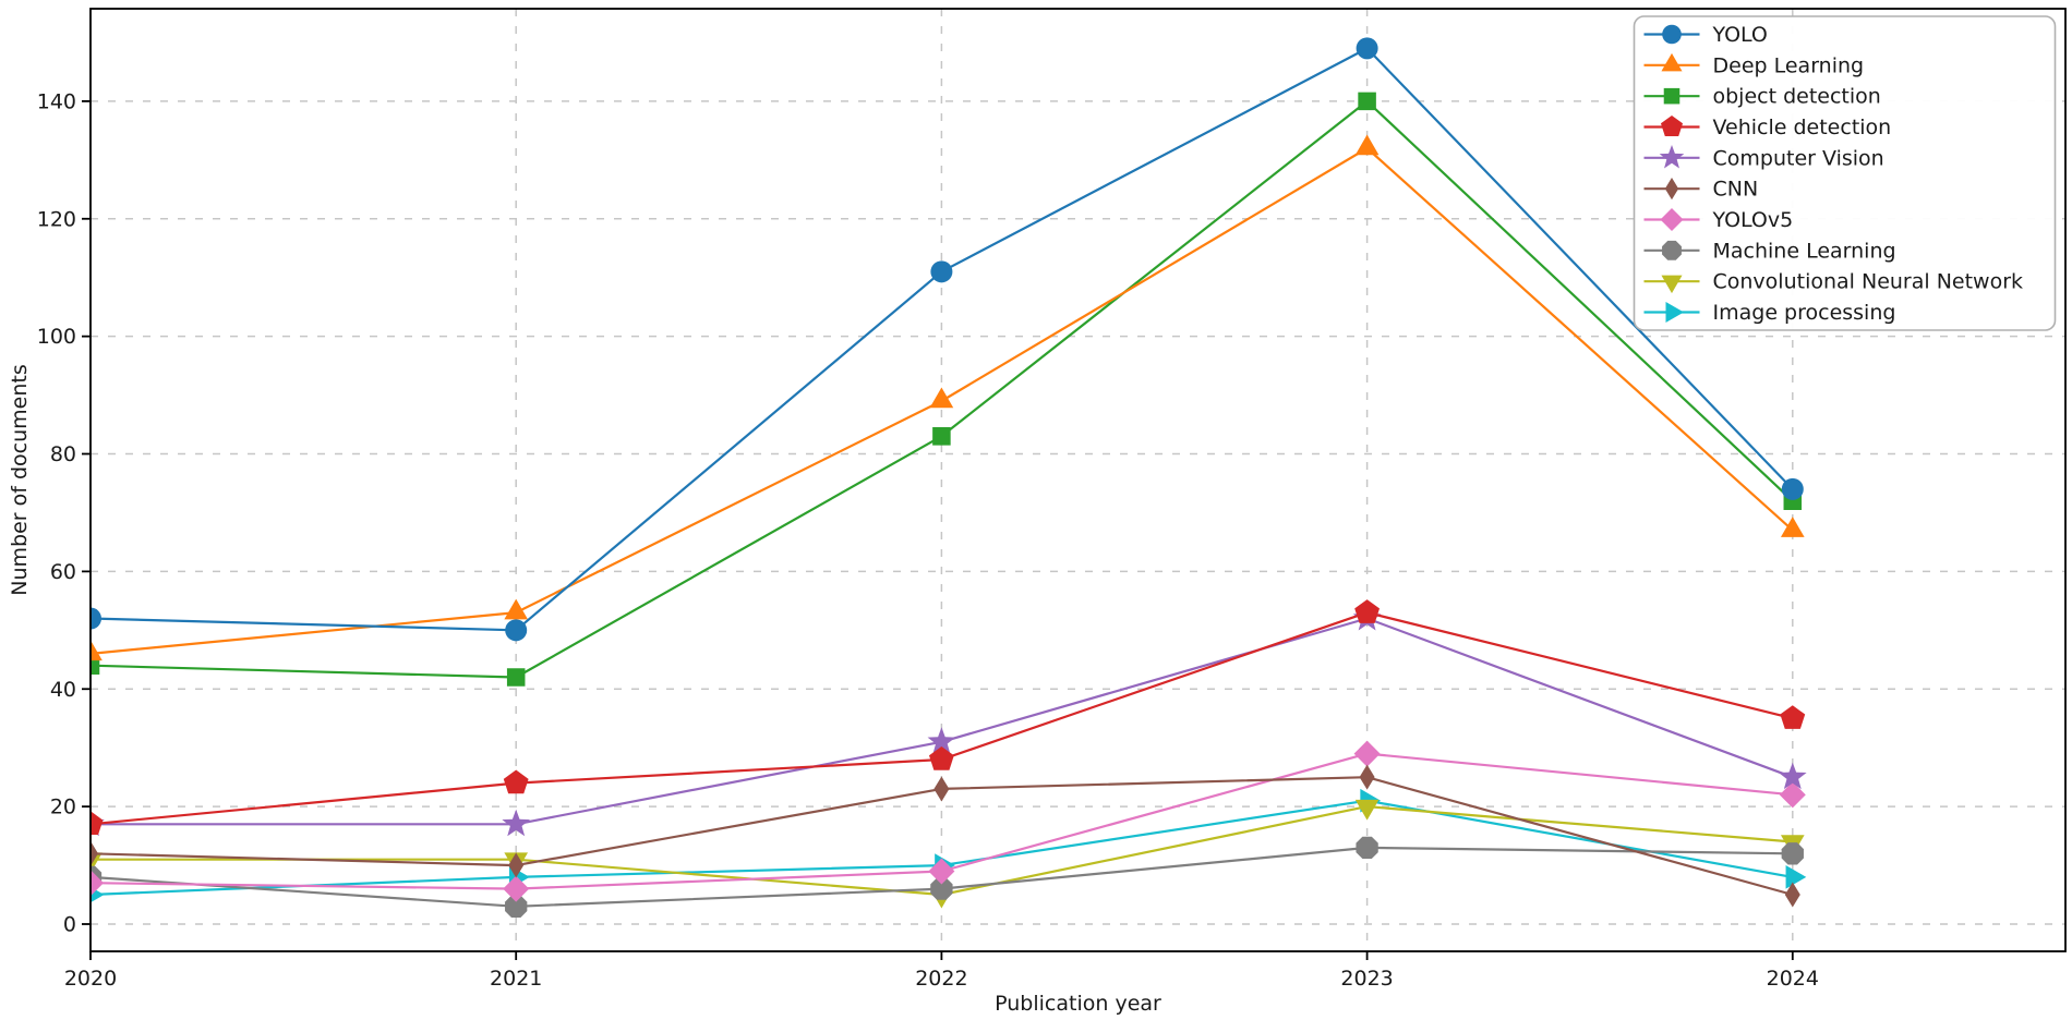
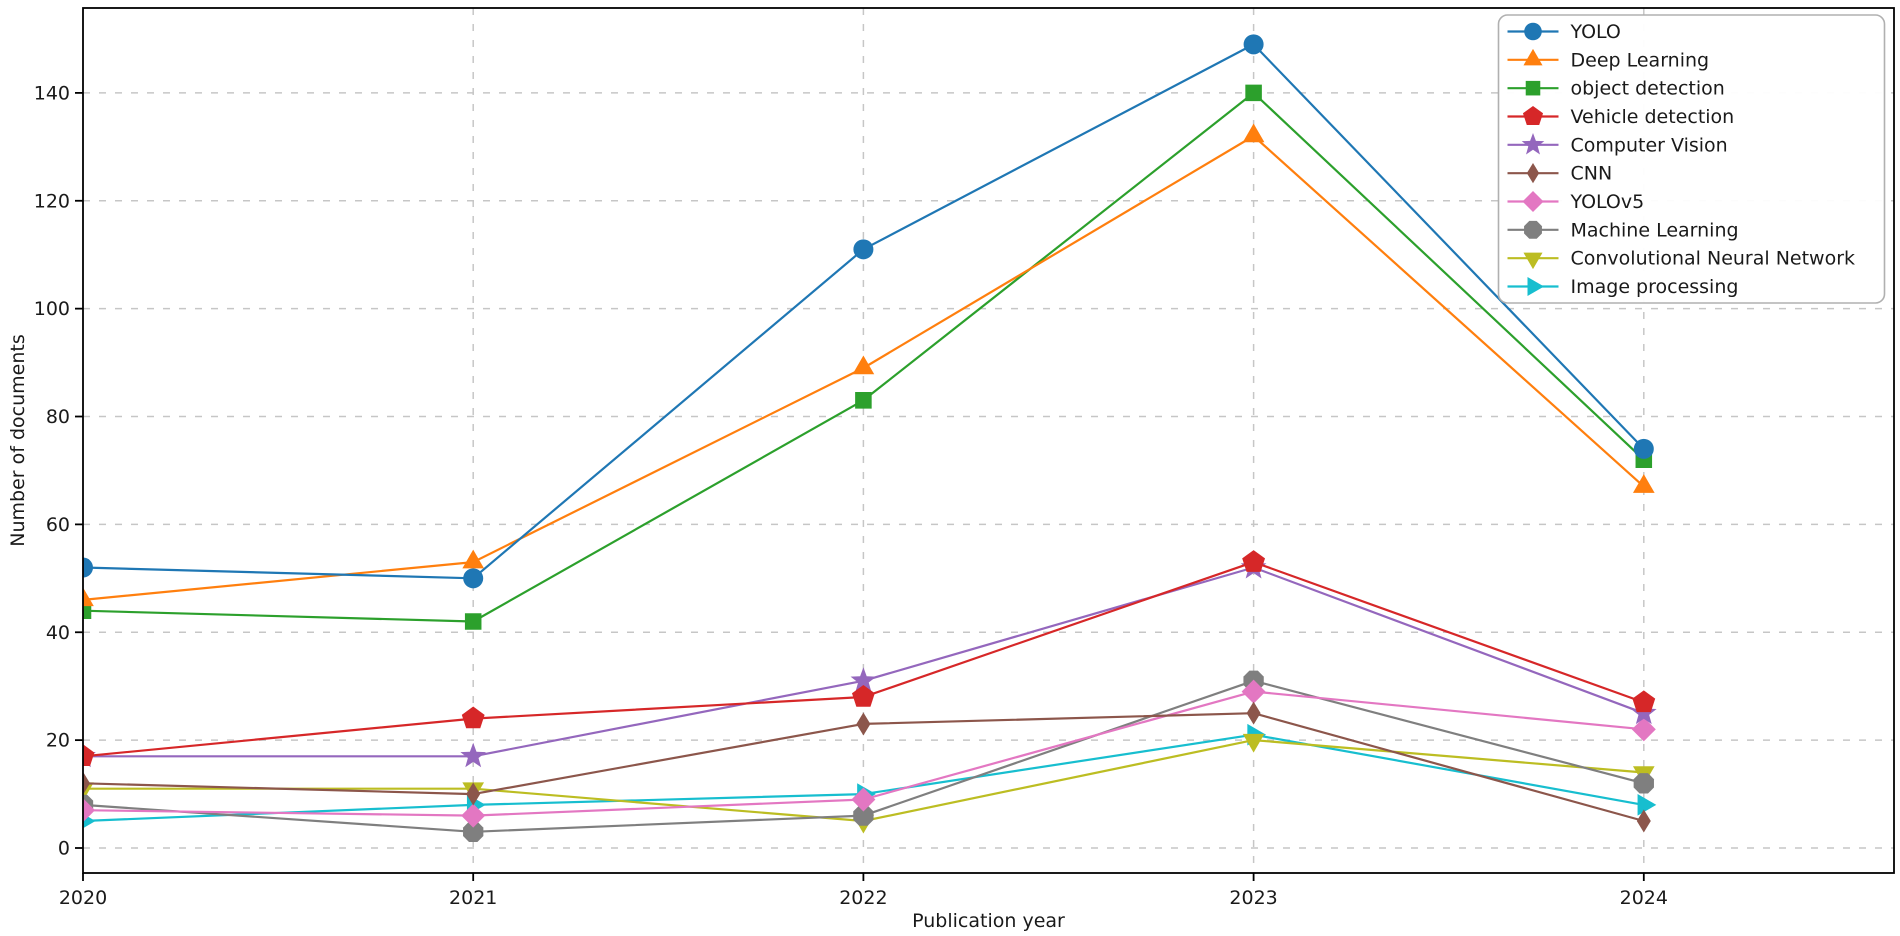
Machine Learning/2023: 13 -> 31
Vehicle detection/2024: 35 -> 27
